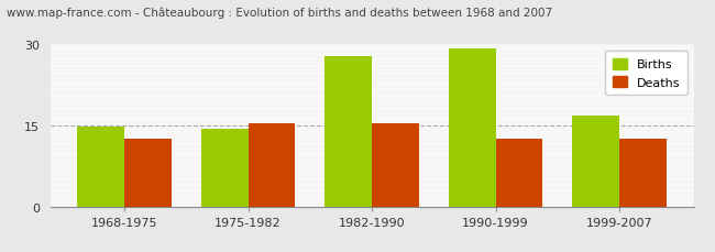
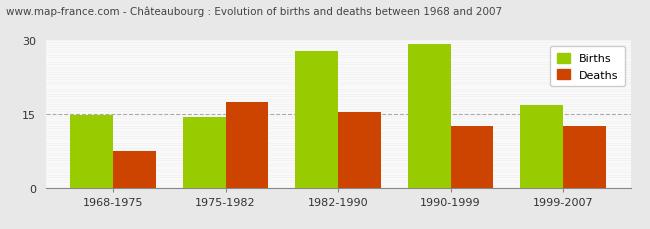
Deaths/1968-1975: 12.5 -> 7.5
Deaths/1975-1982: 15.5 -> 17.5
